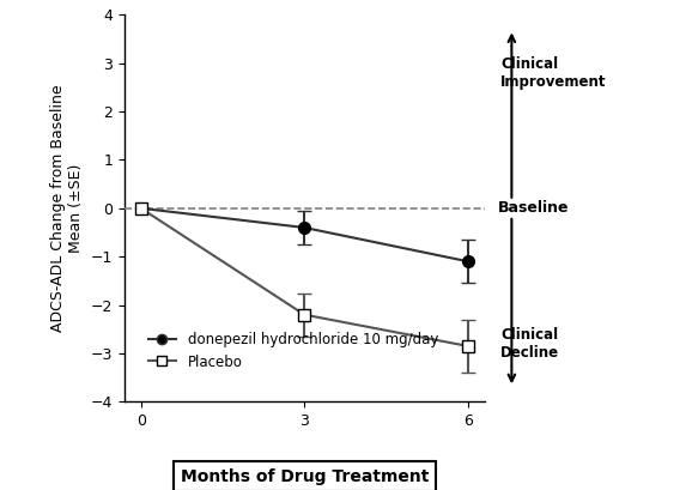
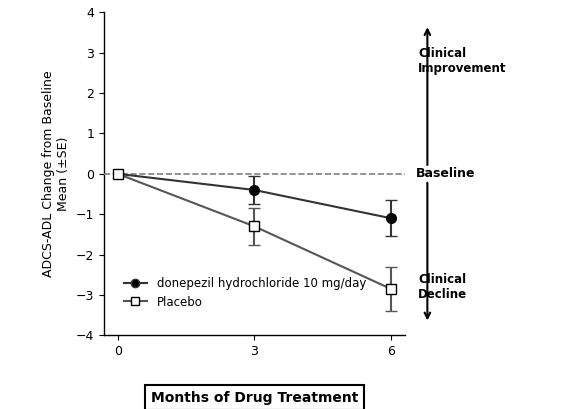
Placebo/3: -2.20 -> -1.30
